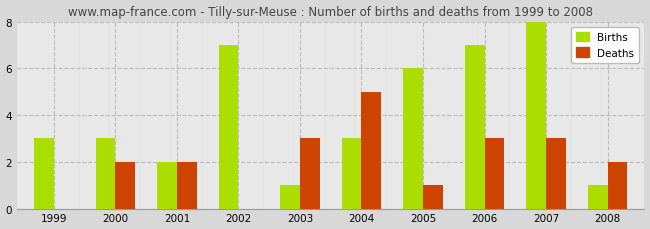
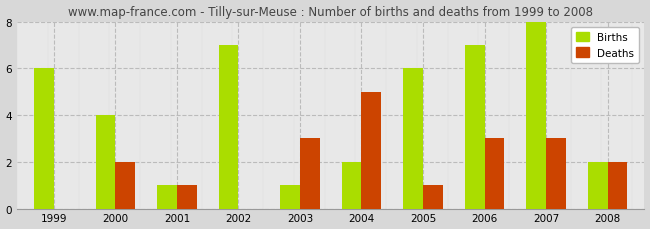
Births/1999: 3 -> 6
Births/2000: 3 -> 4
Births/2001: 2 -> 1
Deaths/2001: 2 -> 1
Births/2004: 3 -> 2
Births/2008: 1 -> 2
